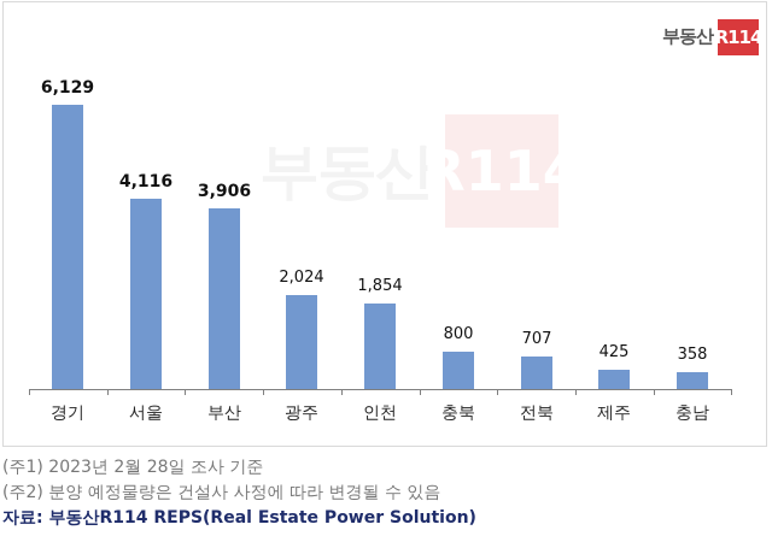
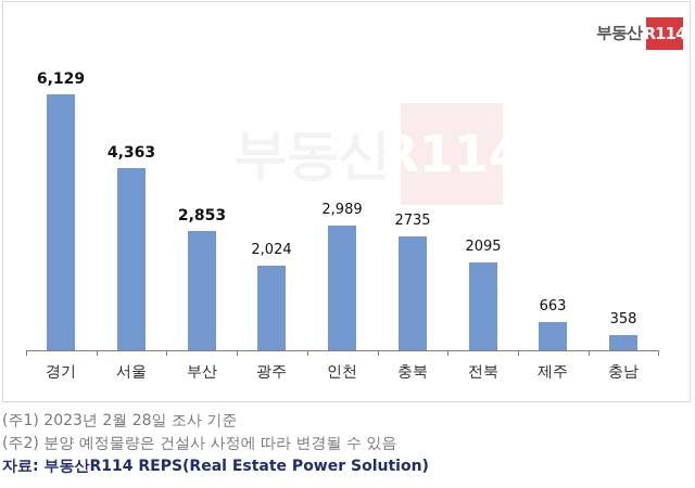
서울: 4,116 -> 4,363
부산: 3,906 -> 2,853
인천: 1,854 -> 2,989
충북: 800 -> 2735
전북: 707 -> 2095
제주: 425 -> 663
